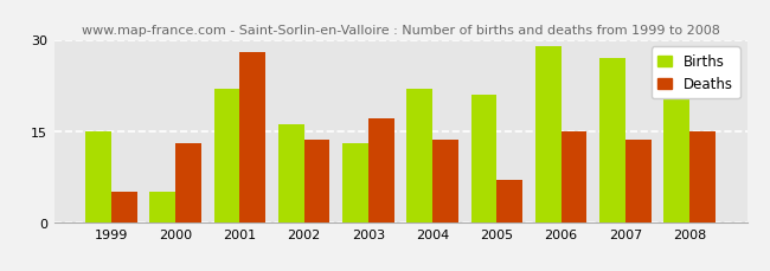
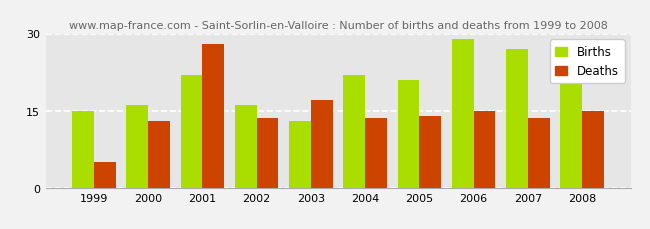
Births/2000: 5 -> 16
Deaths/2005: 7.0 -> 14.0
